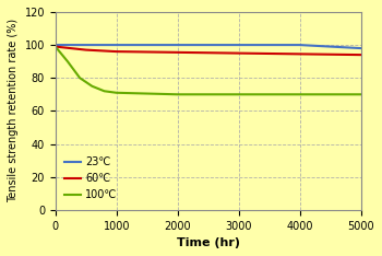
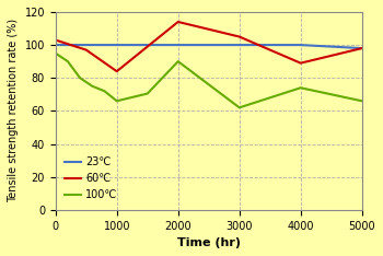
60℃/0: 99 -> 103
100℃/0: 99 -> 95
60℃/1000: 96 -> 84
100℃/1000: 71 -> 66
60℃/2000: 96 -> 114
100℃/2000: 70 -> 90
60℃/3000: 95 -> 105
100℃/3000: 70 -> 62
60℃/4000: 94 -> 89
100℃/4000: 70 -> 74
60℃/5000: 94 -> 98
100℃/5000: 70 -> 66
